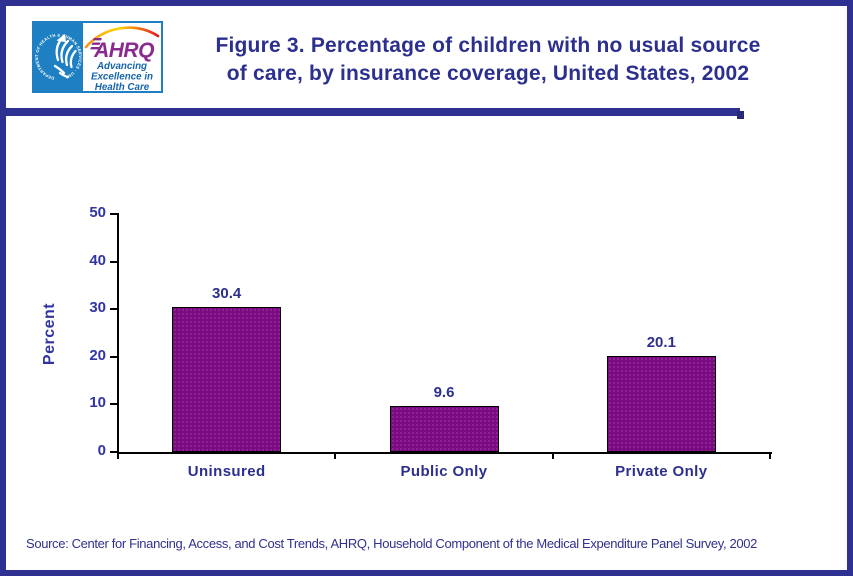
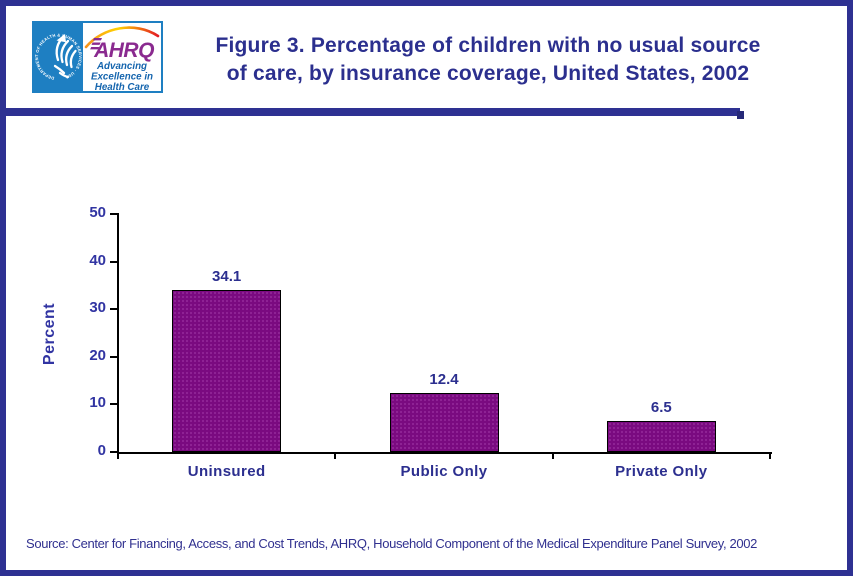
Uninsured: 30.4 -> 34.1
Public Only: 9.6 -> 12.4
Private Only: 20.1 -> 6.5
